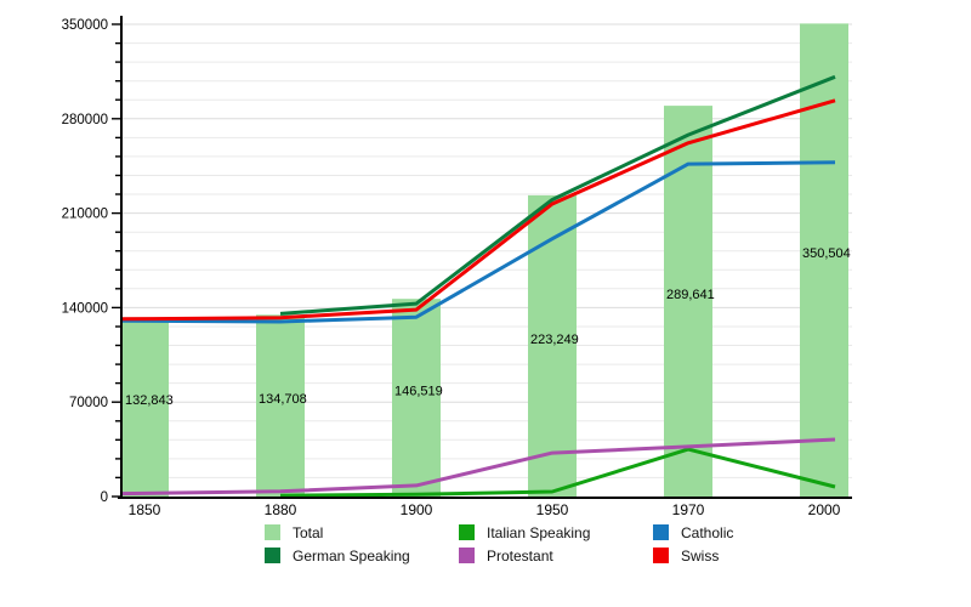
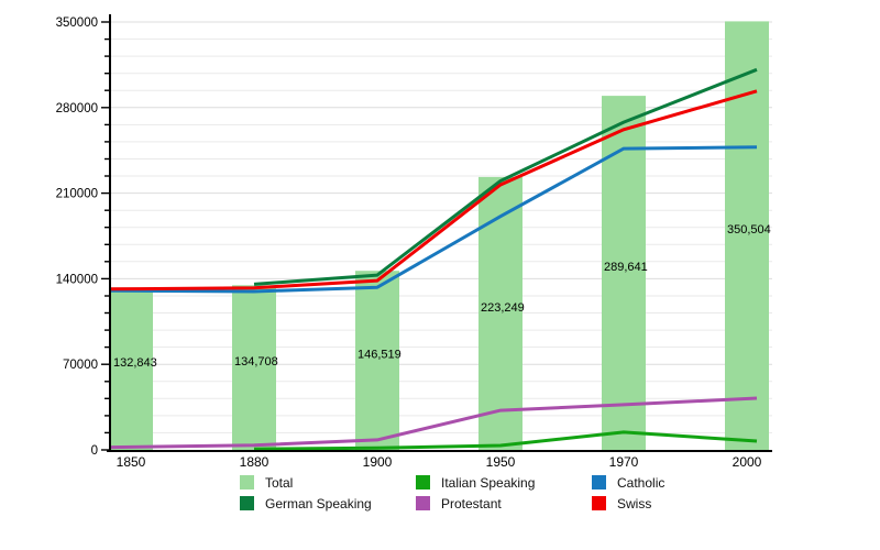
Italian Speaking/1970: 35000 -> 14000
